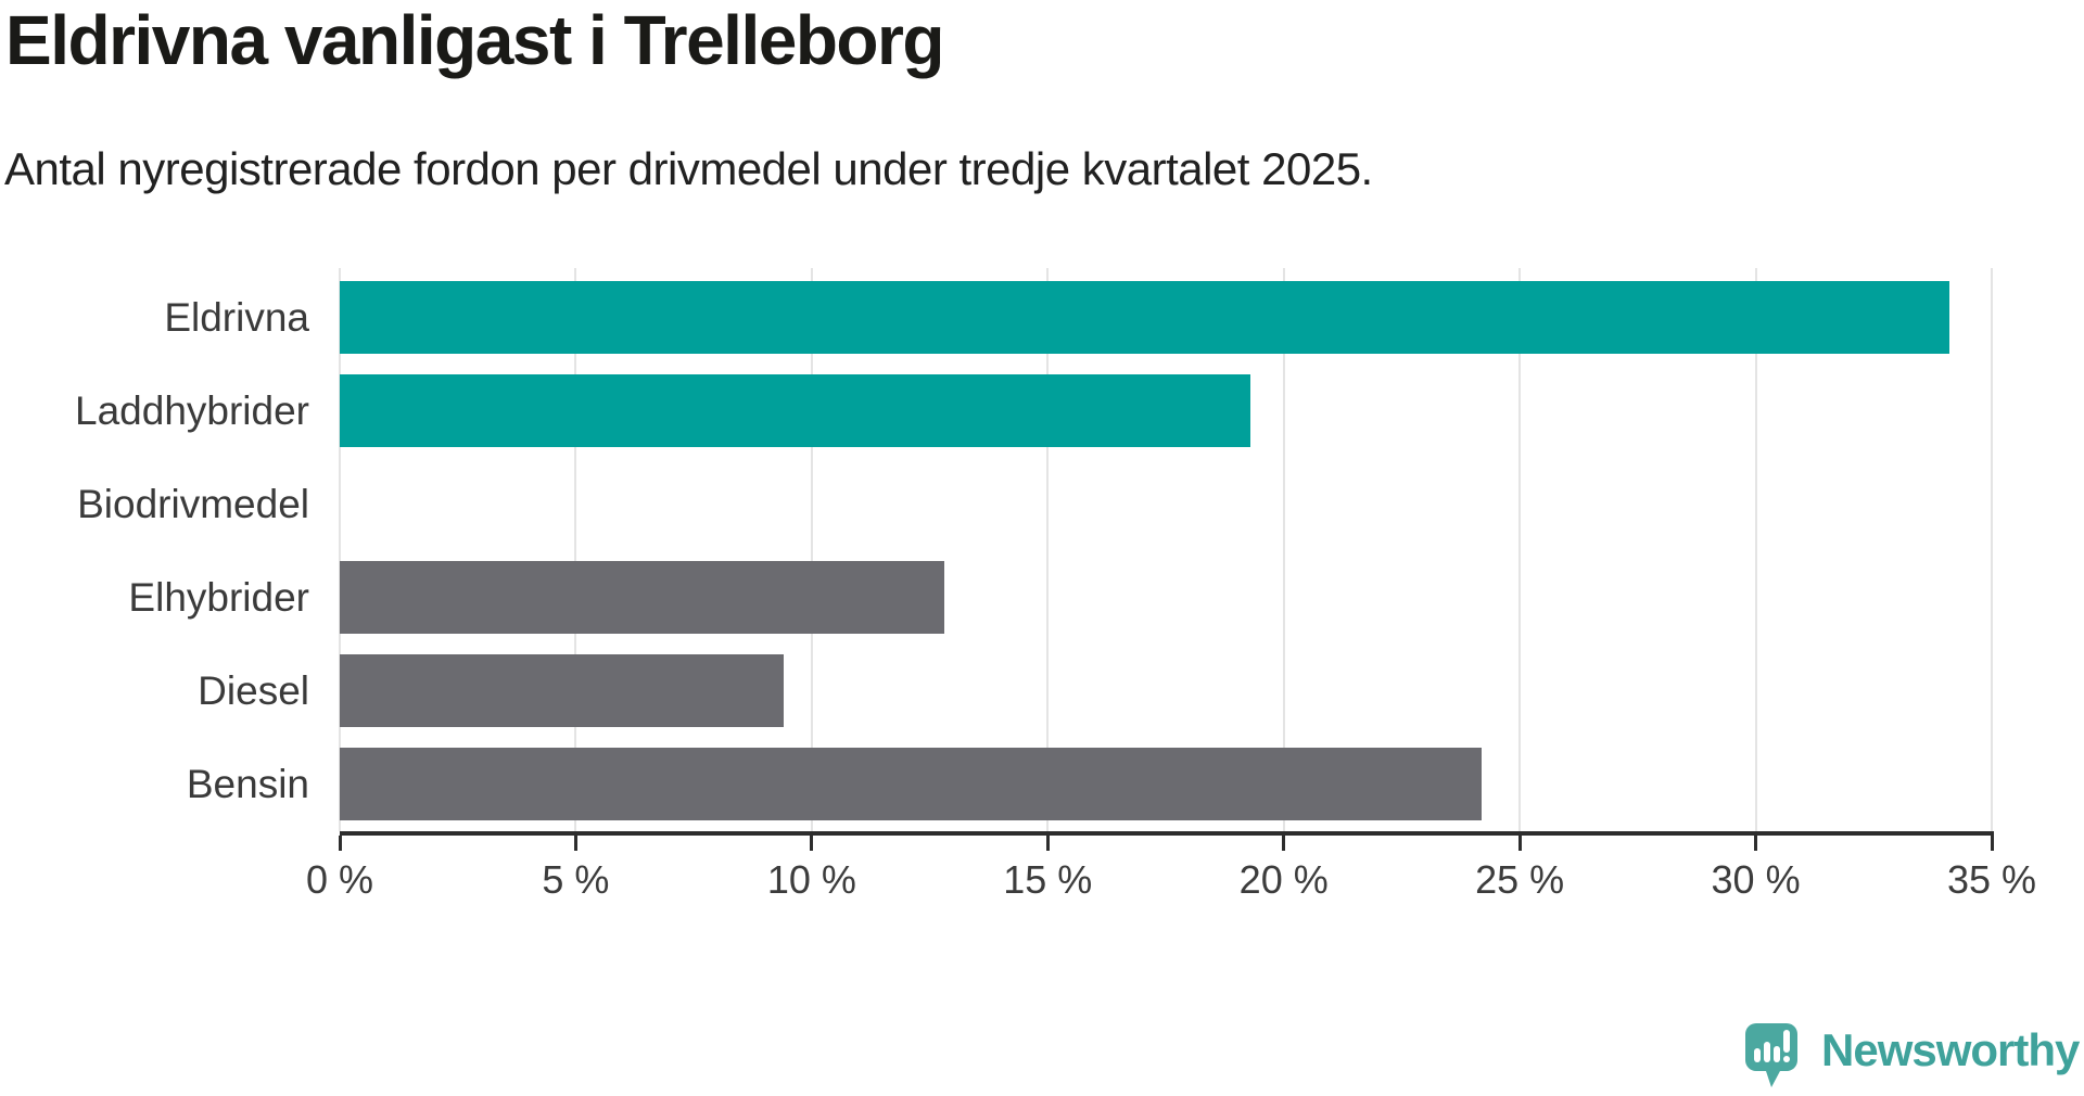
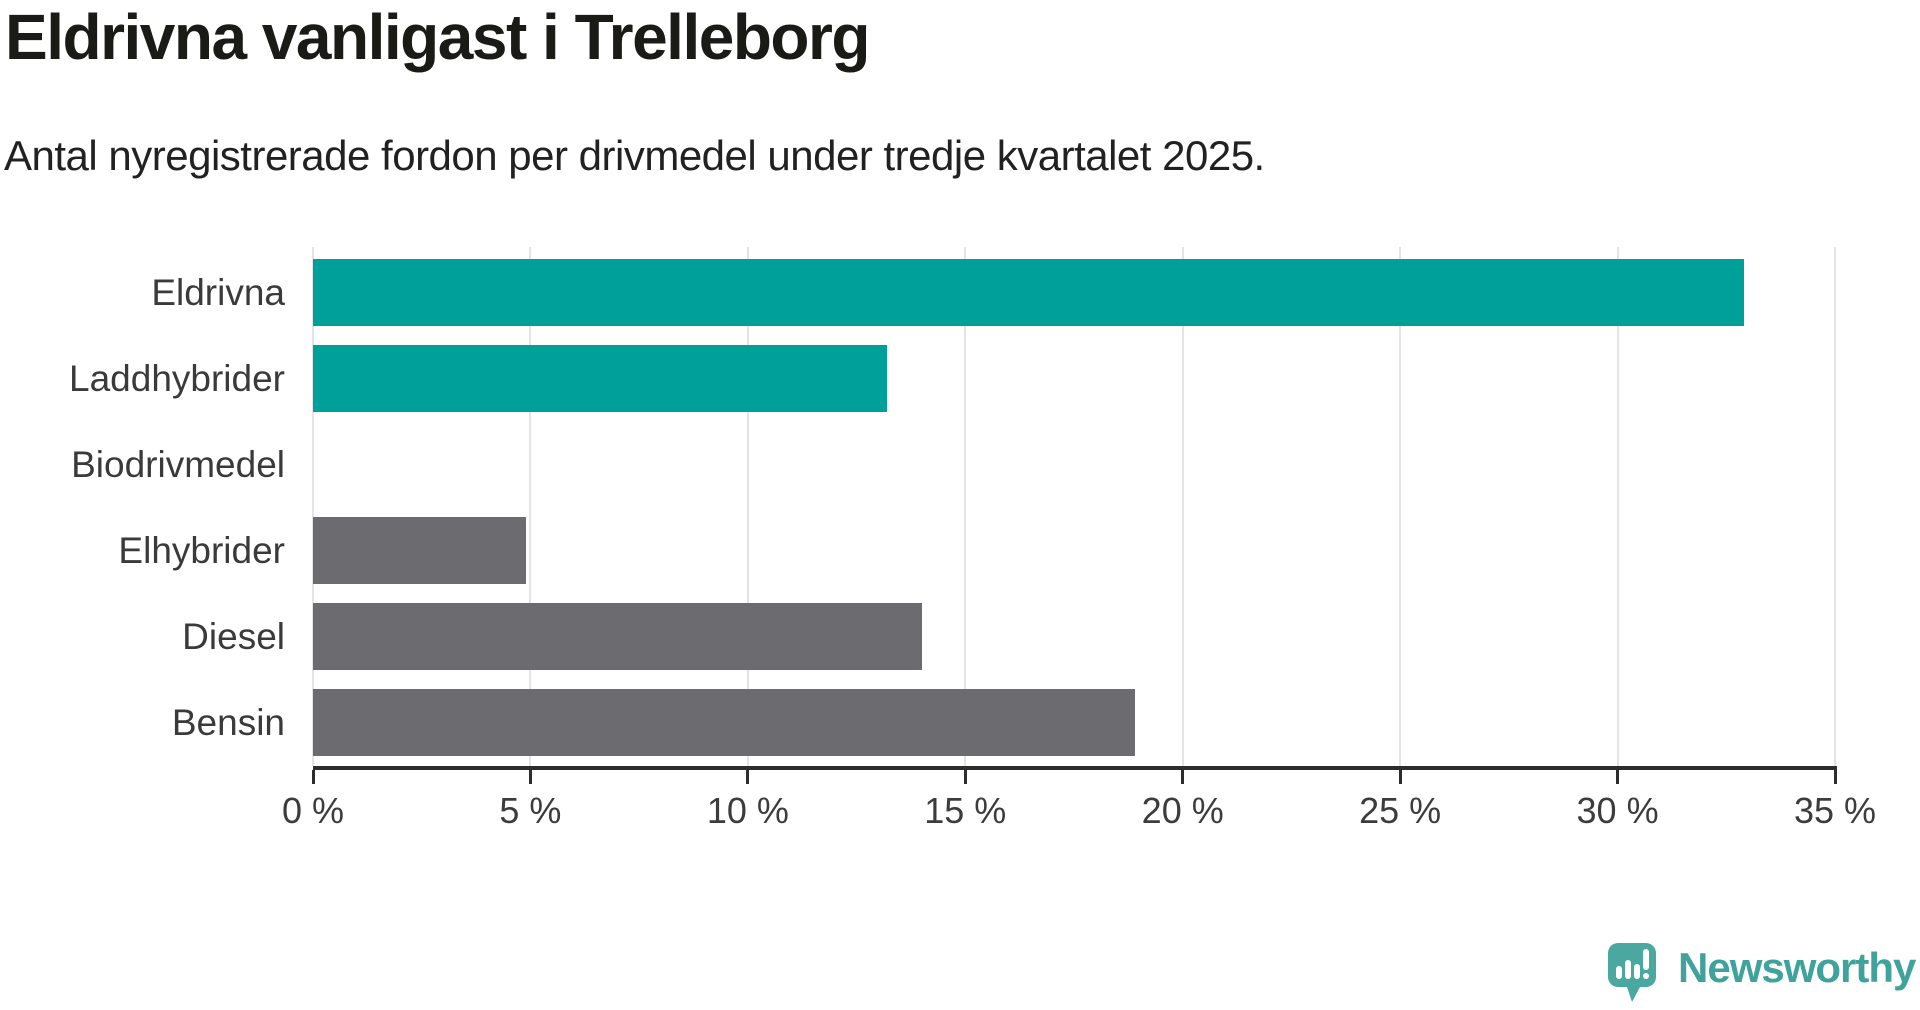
Eldrivna: 34.1% -> 32.9%
Laddhybrider: 19.3% -> 13.2%
Elhybrider: 12.8% -> 4.9%
Diesel: 9.4% -> 14.0%
Bensin: 24.2% -> 18.9%
